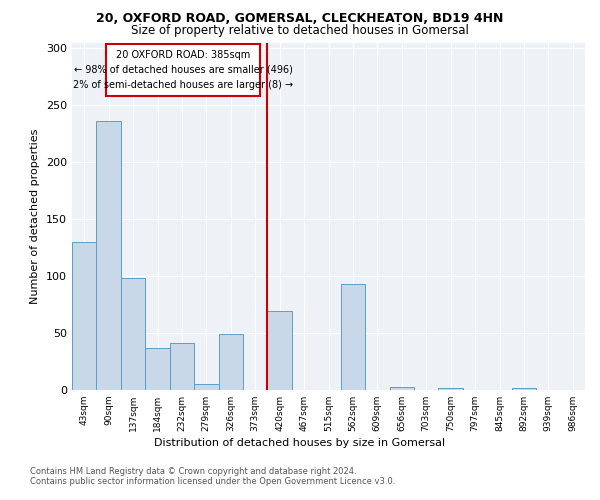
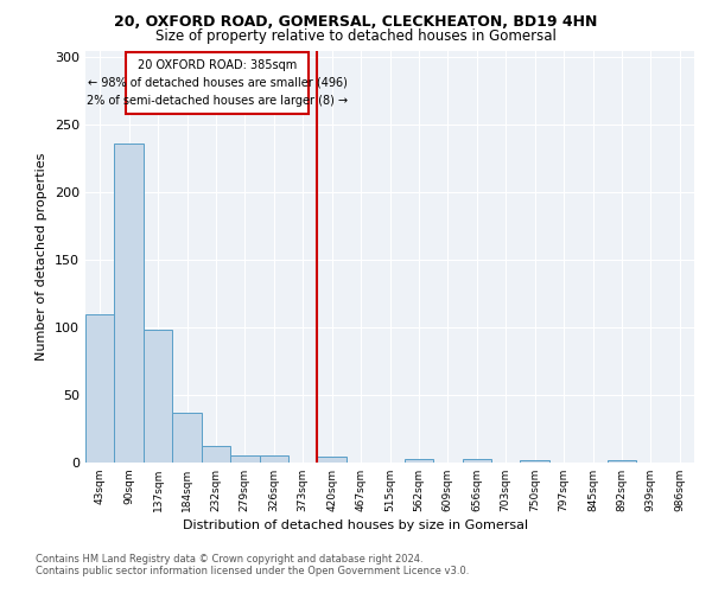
43sqm: 130 -> 110
232sqm: 41 -> 12
326sqm: 49 -> 5
420sqm: 69 -> 4
562sqm: 93 -> 3
